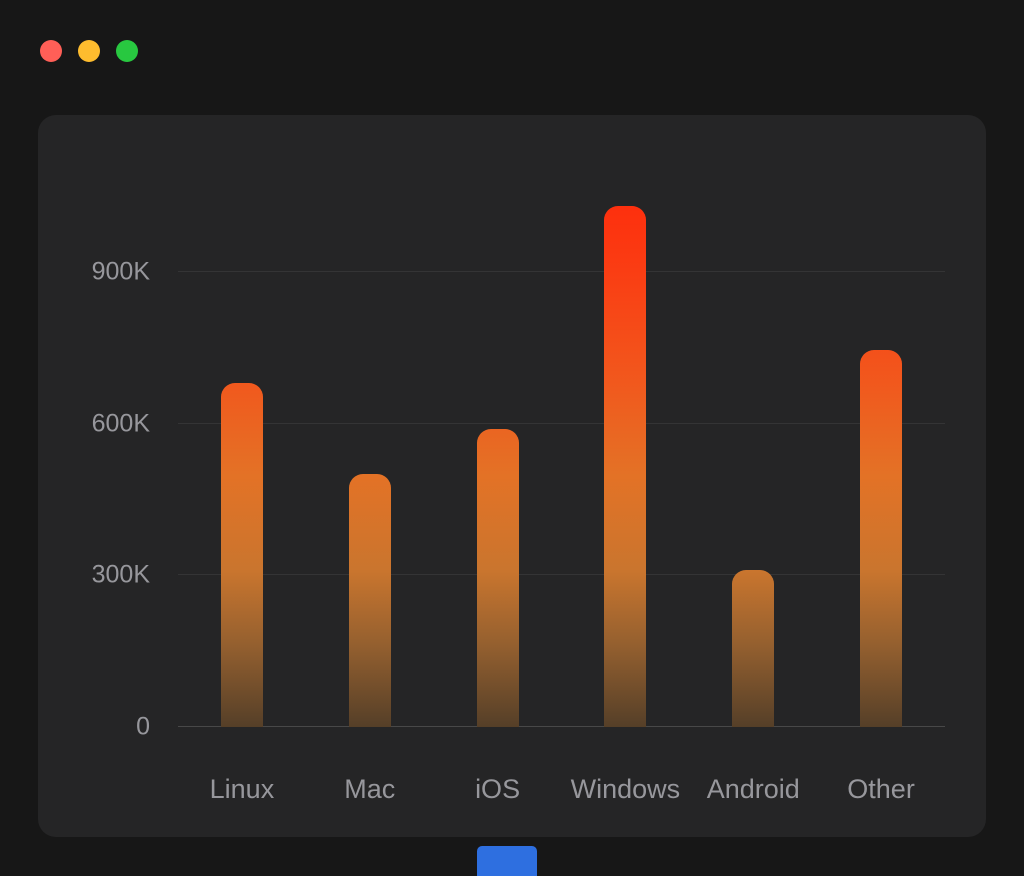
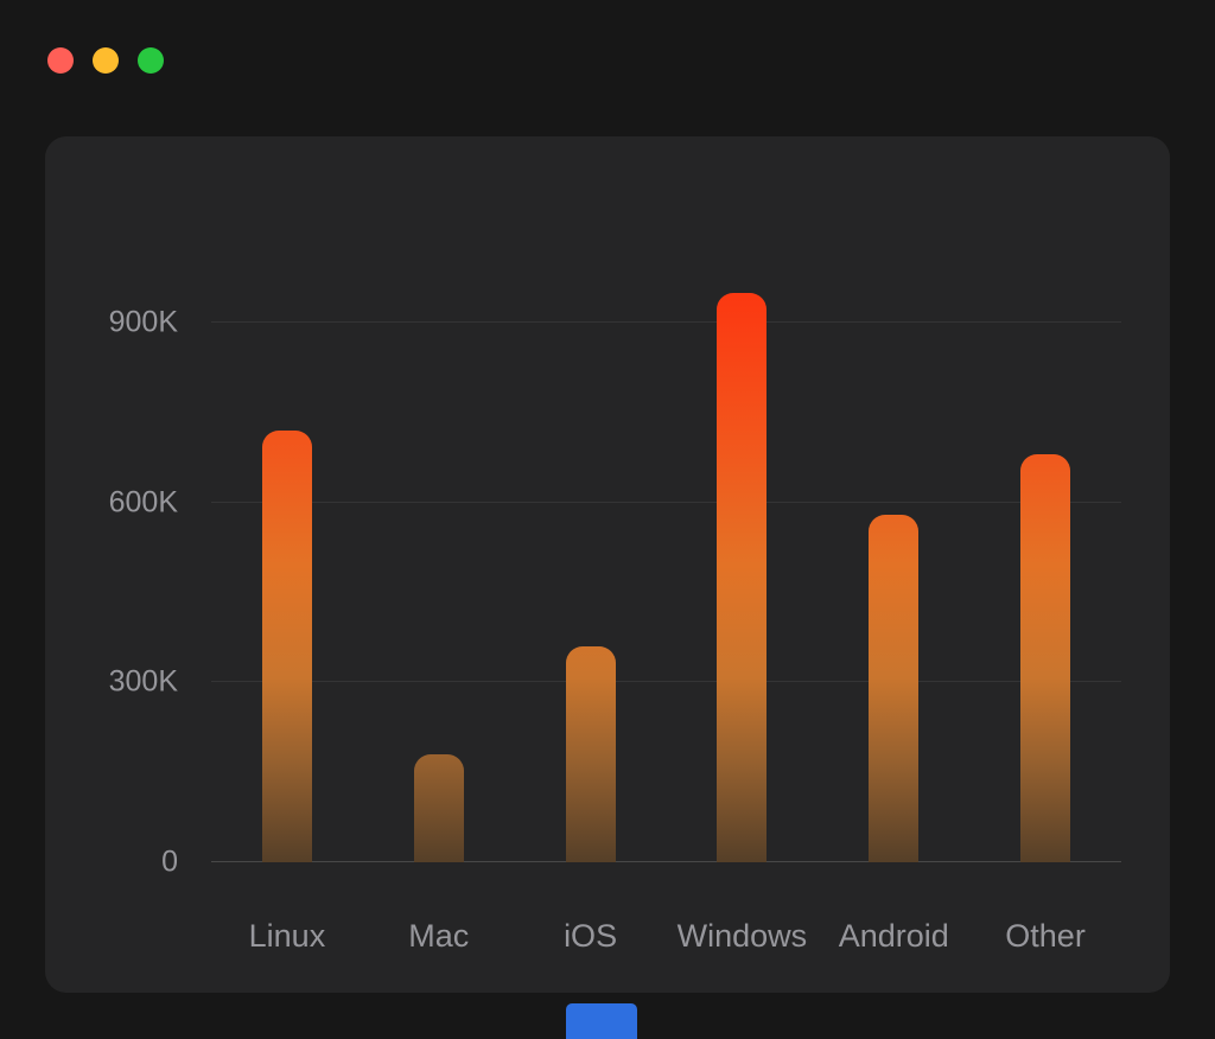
Linux: 680K -> 720K
Mac: 500K -> 180K
iOS: 590K -> 360K
Windows: 1030K -> 950K
Android: 310K -> 580K
Other: 740K -> 680K
